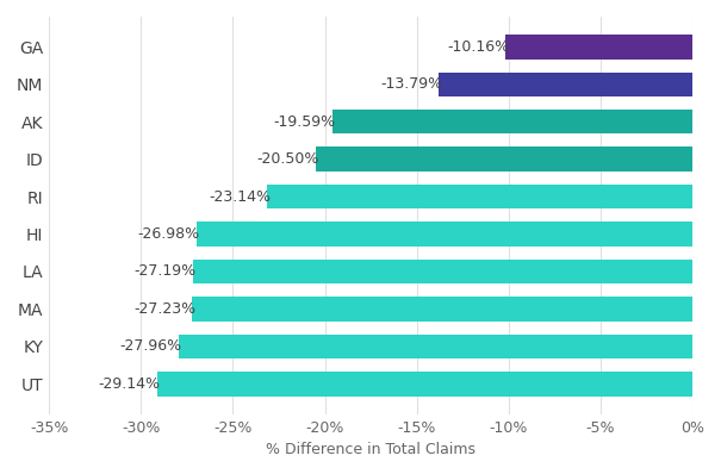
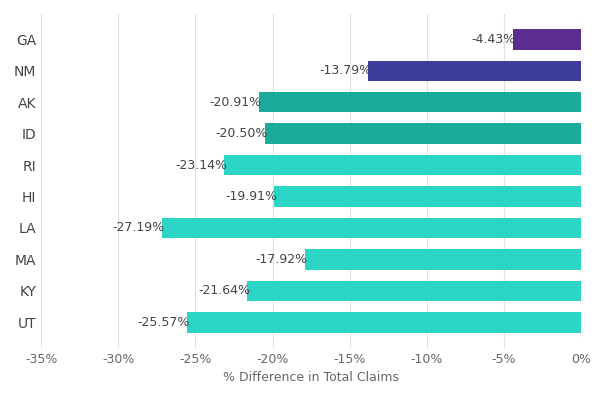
GA: -10.16% -> -4.43%
AK: -19.59% -> -20.91%
HI: -26.98% -> -19.91%
MA: -27.23% -> -17.92%
KY: -27.96% -> -21.64%
UT: -29.14% -> -25.57%
